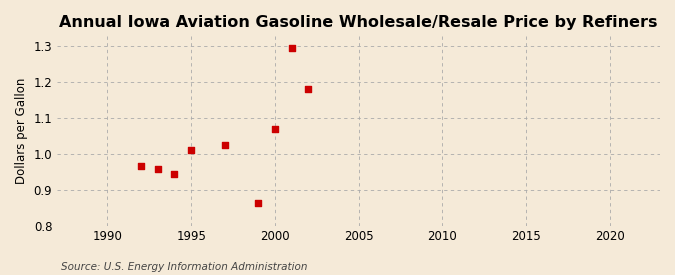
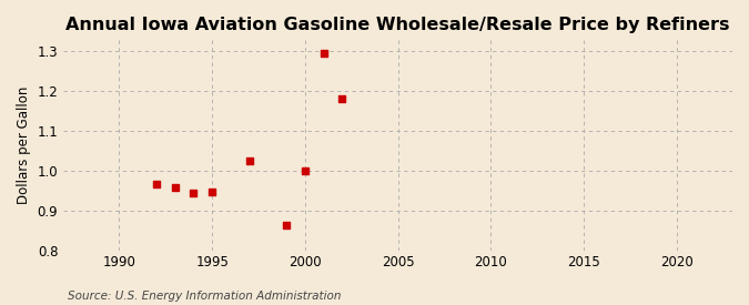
1995: 1.010 -> 0.947
2000: 1.070 -> 0.999
